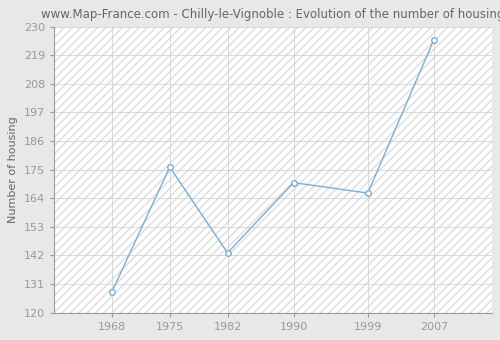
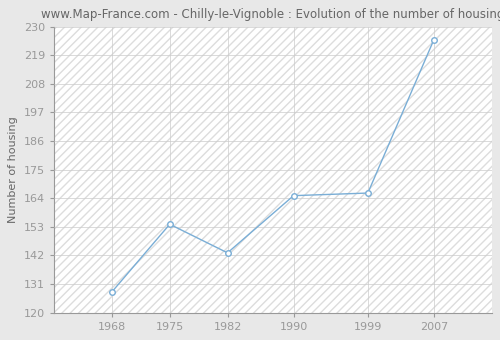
1975: 176 -> 154
1990: 170 -> 165
